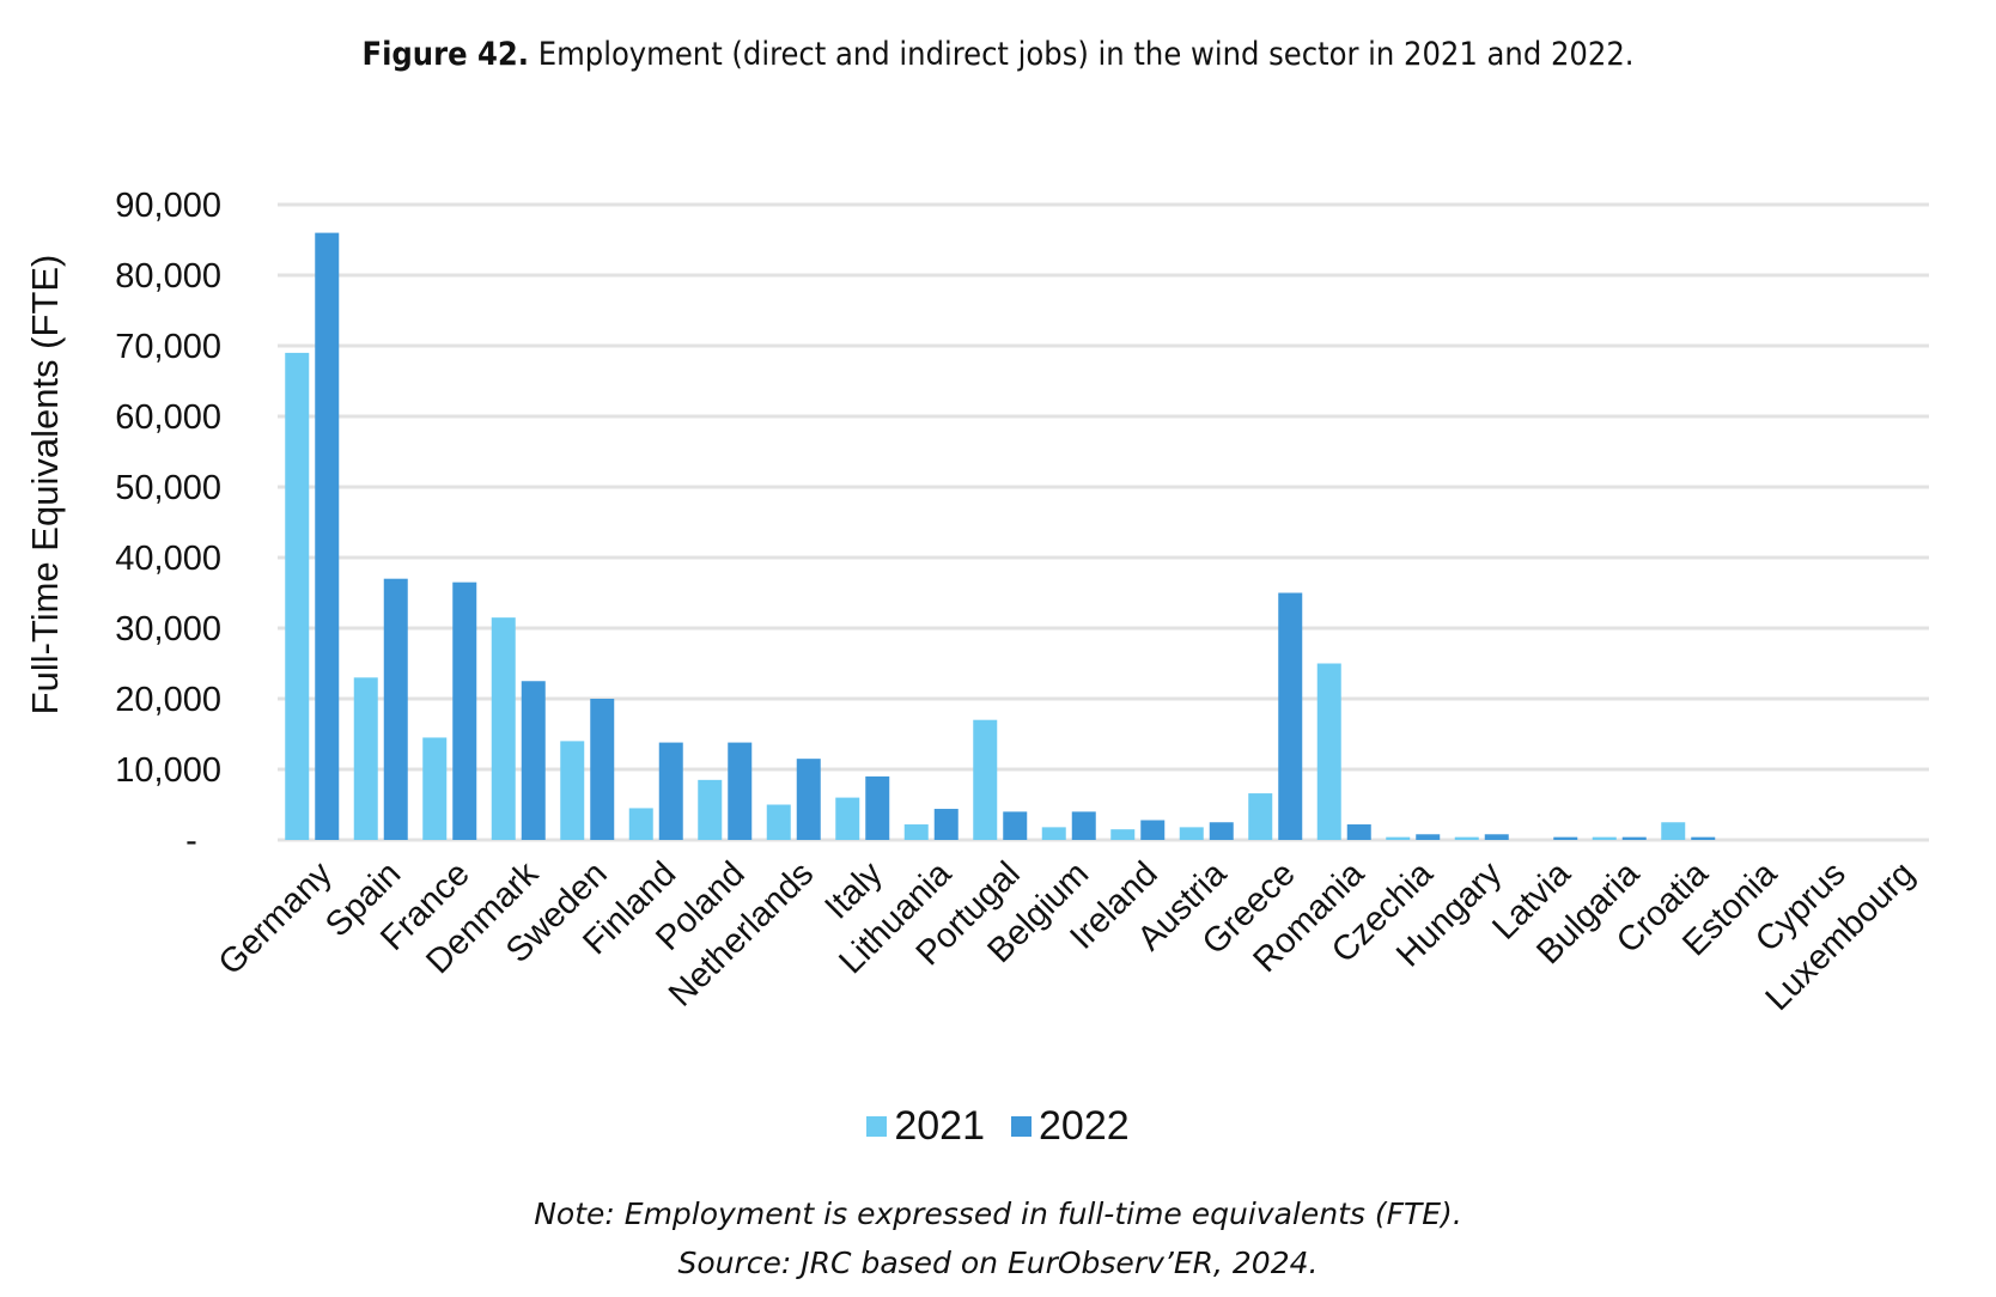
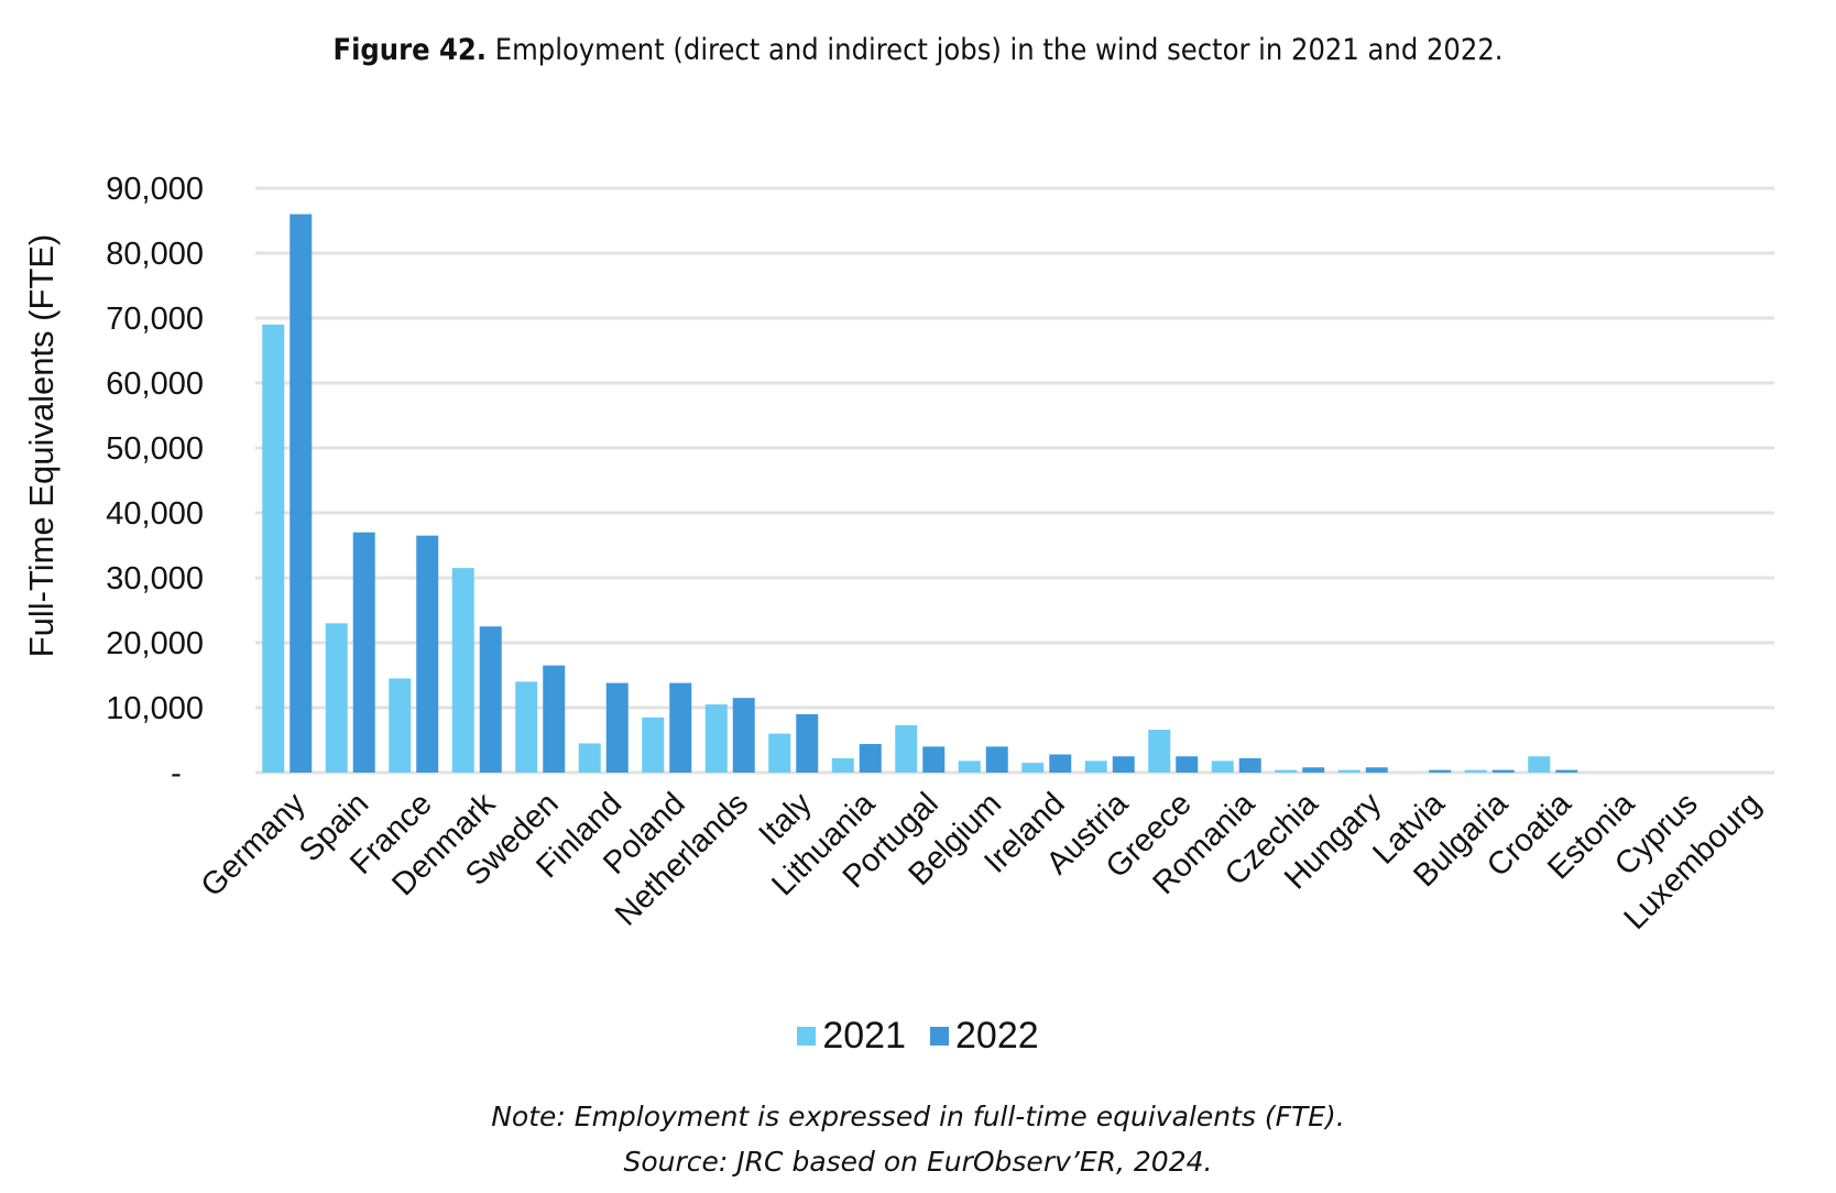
2022/Sweden: 20000 -> 16000
2021/Netherlands: 5000 -> 10000
2021/Portugal: 17000 -> 7000
2022/Greece: 35000 -> 2000
2021/Romania: 25000 -> 2000
